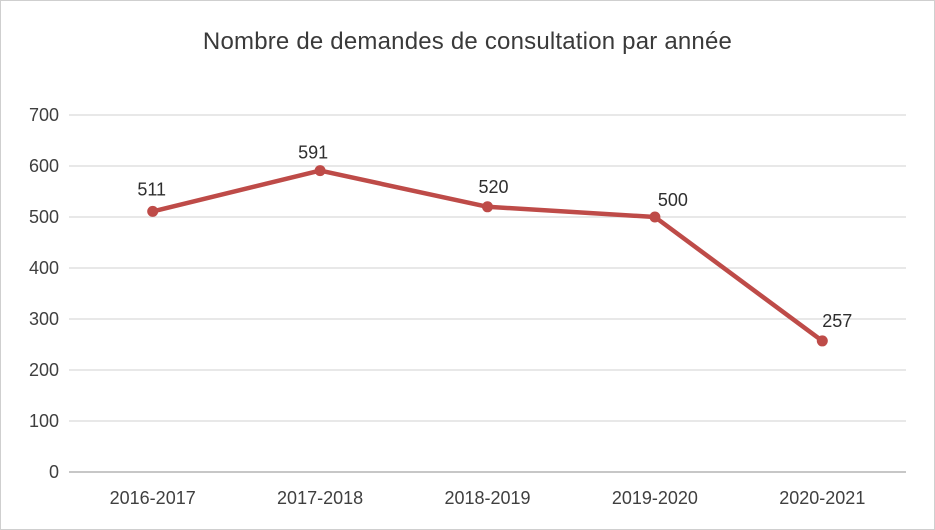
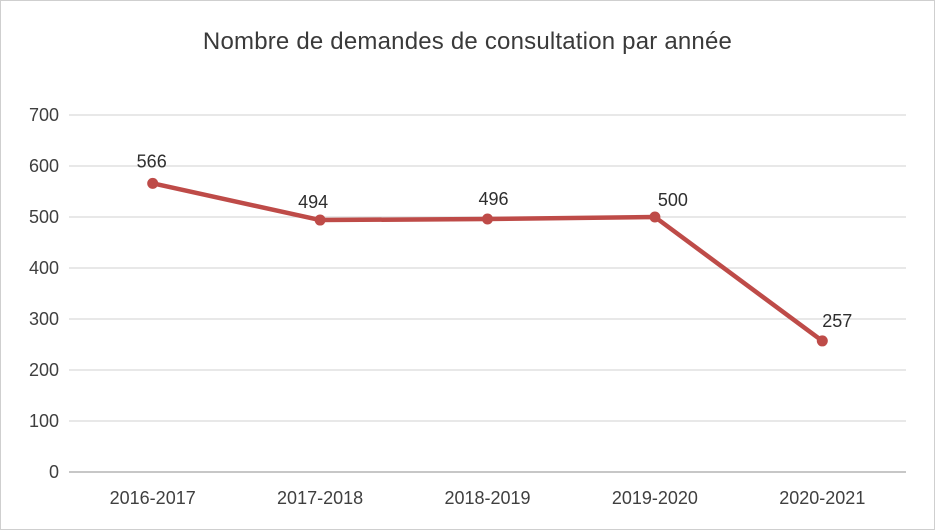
2016-2017: 511 -> 566
2017-2018: 591 -> 494
2018-2019: 520 -> 496
